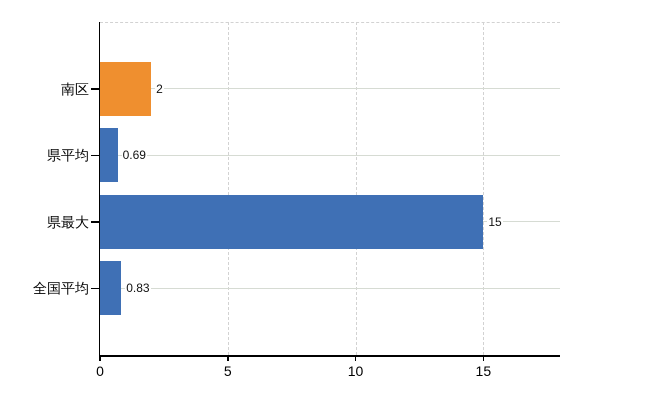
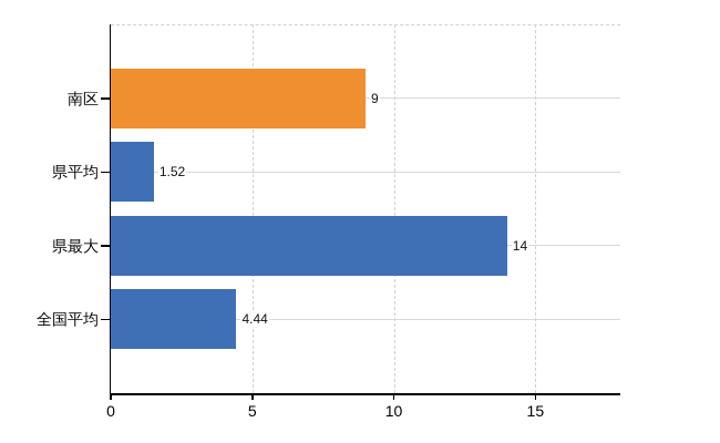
南区: 2 -> 9
県平均: 0.69 -> 1.52
県最大: 15 -> 14
全国平均: 0.83 -> 4.44
